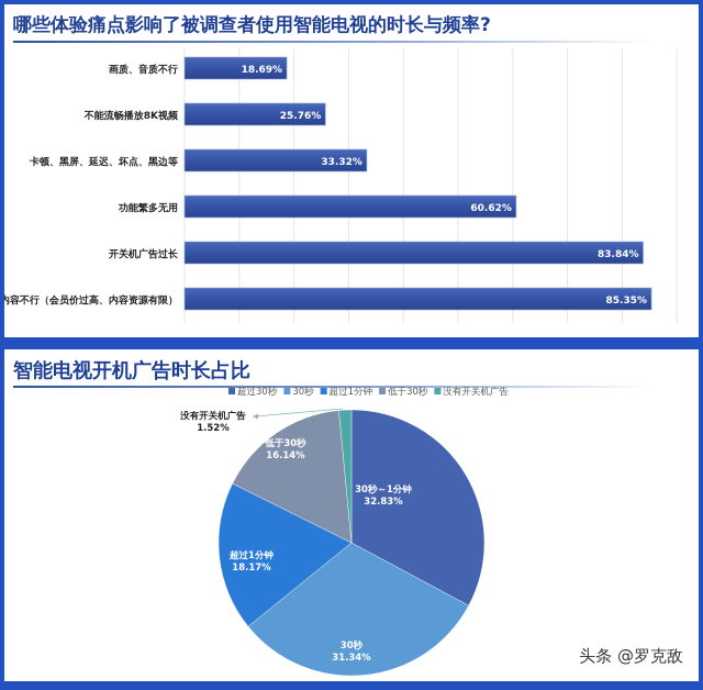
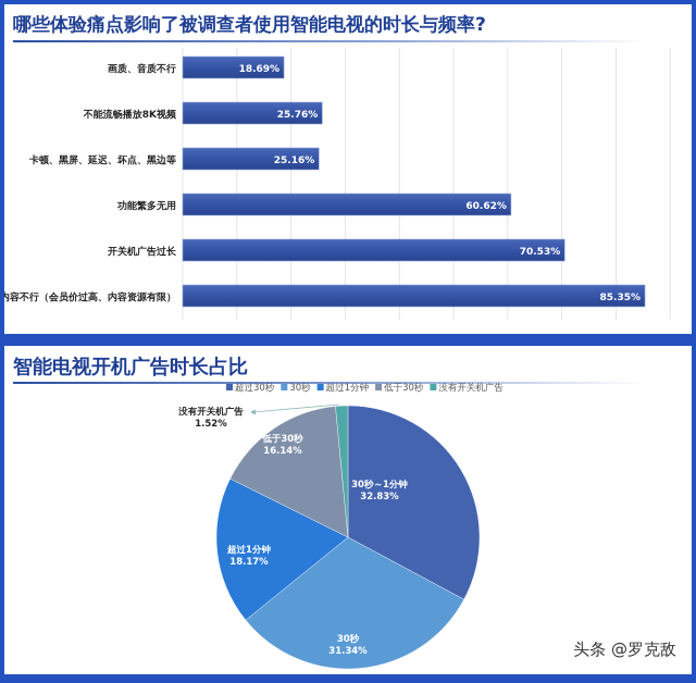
哪些体验痛点影响了被调查者使用智能电视的时长与频率?/卡顿、黑屏、延迟、坏点、黑边等: 33.32% -> 25.16%
哪些体验痛点影响了被调查者使用智能电视的时长与频率?/开关机广告过长: 83.84% -> 70.53%
